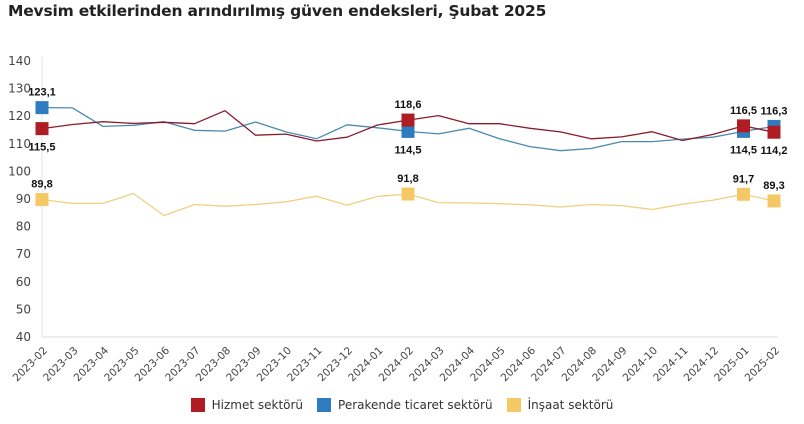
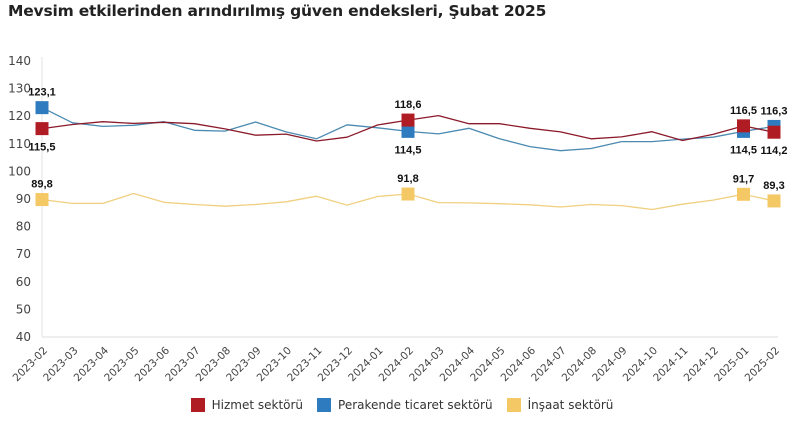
Perakende ticaret sektörü/2023-03: 123 -> 118
İnşaat sektörü/2023-06: 84 -> 89
Hizmet sektörü/2023-08: 122 -> 115
